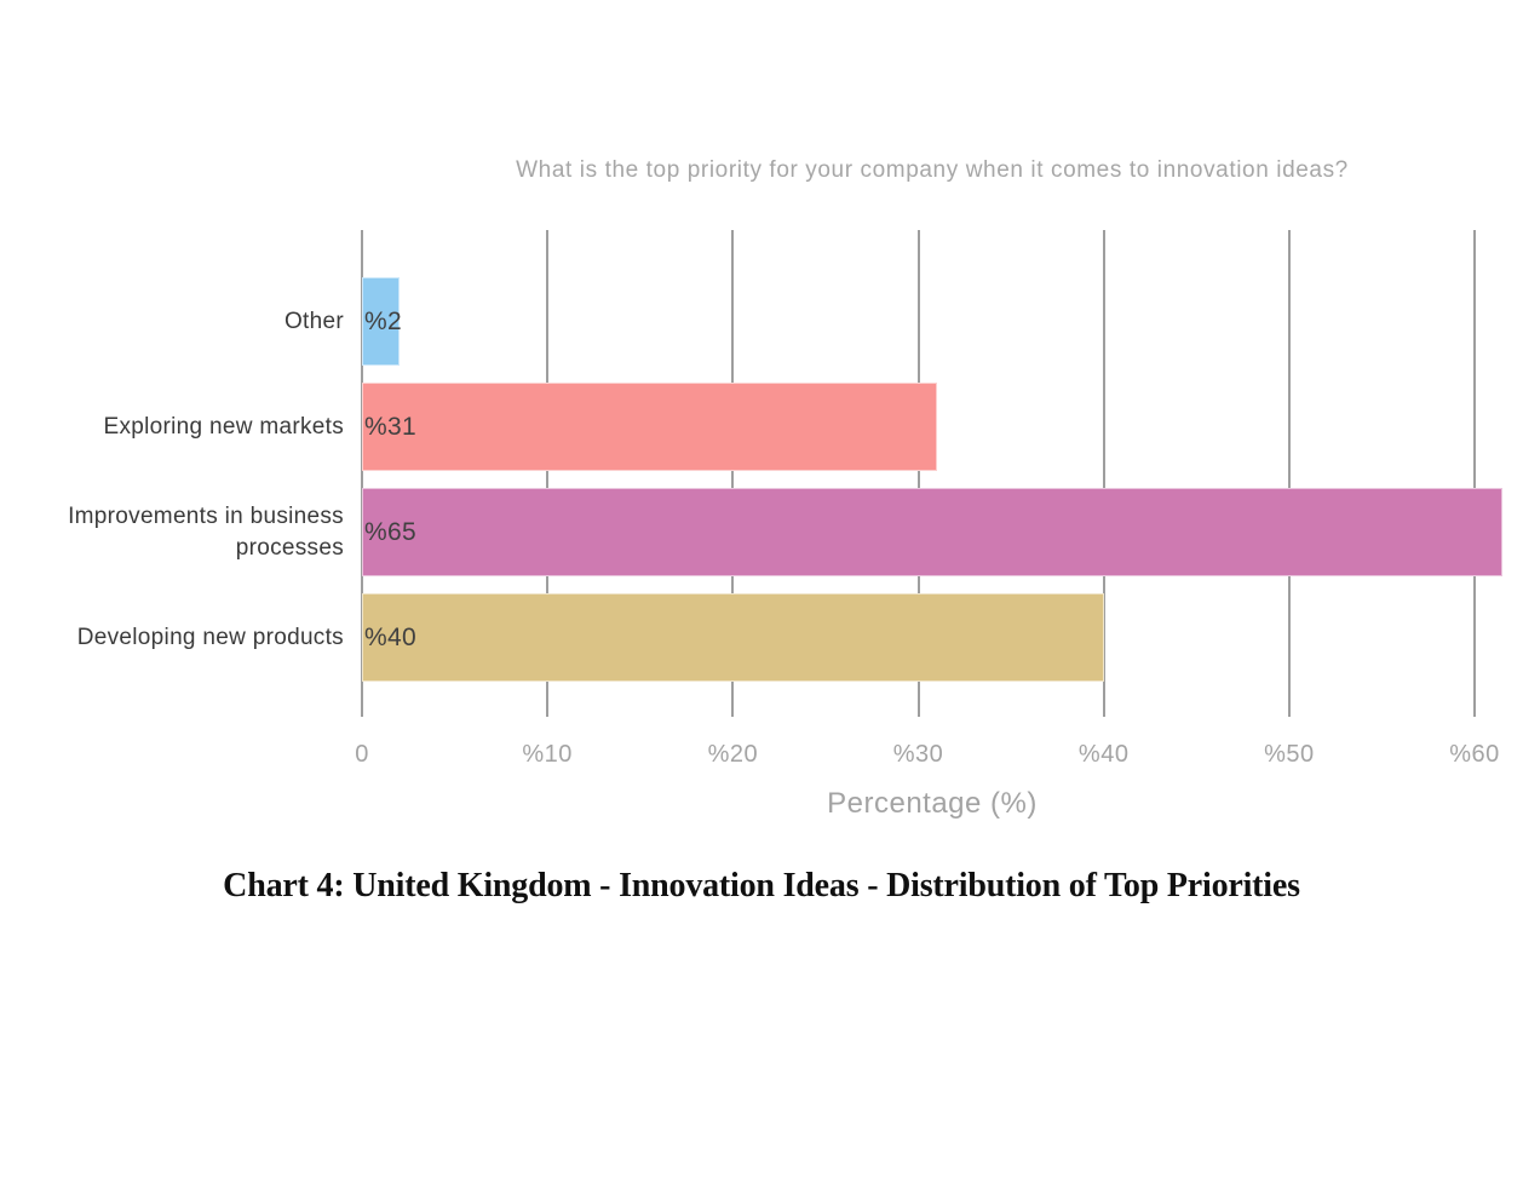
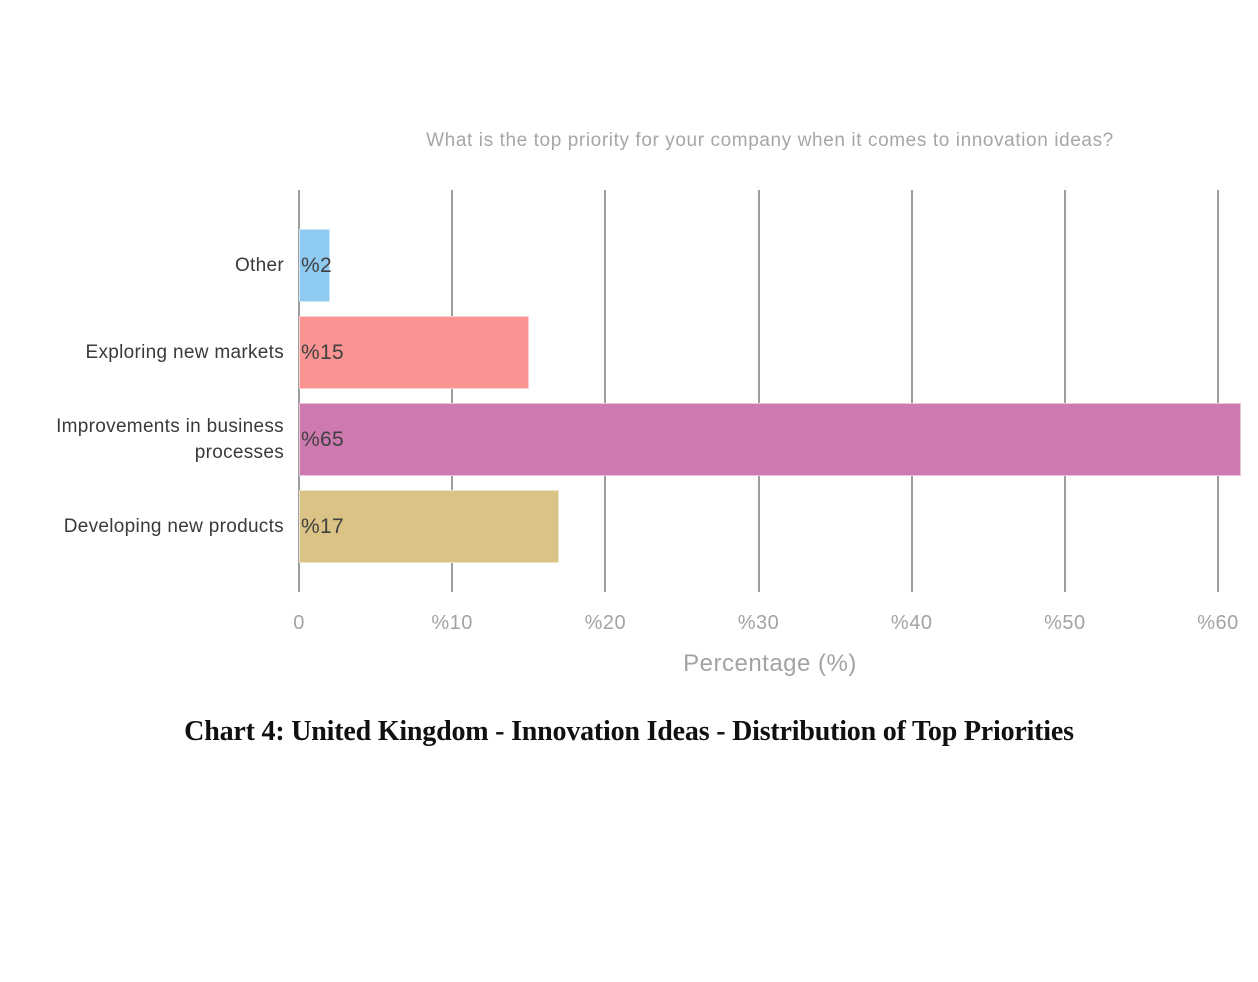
Exploring new markets: 31 -> 15
Developing new products: 40 -> 17
